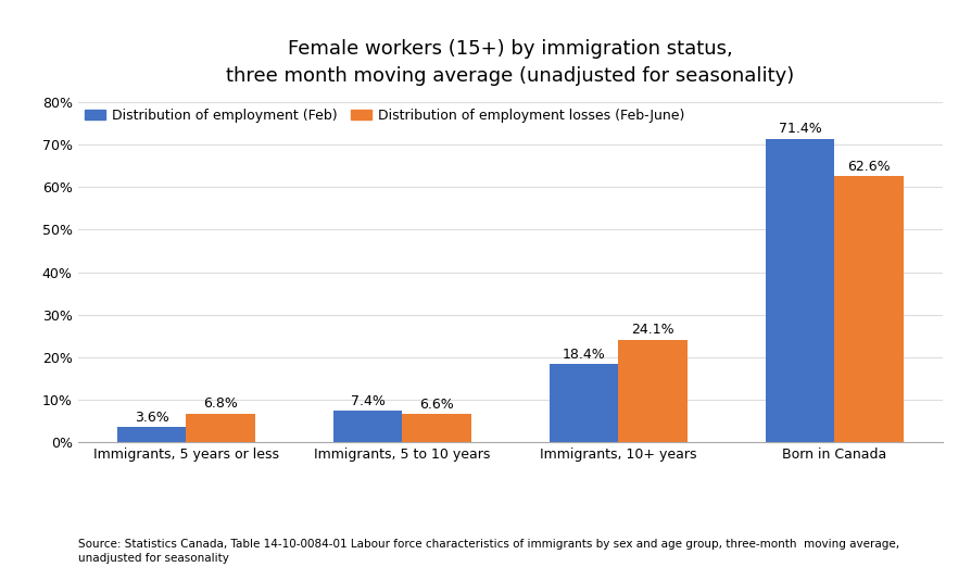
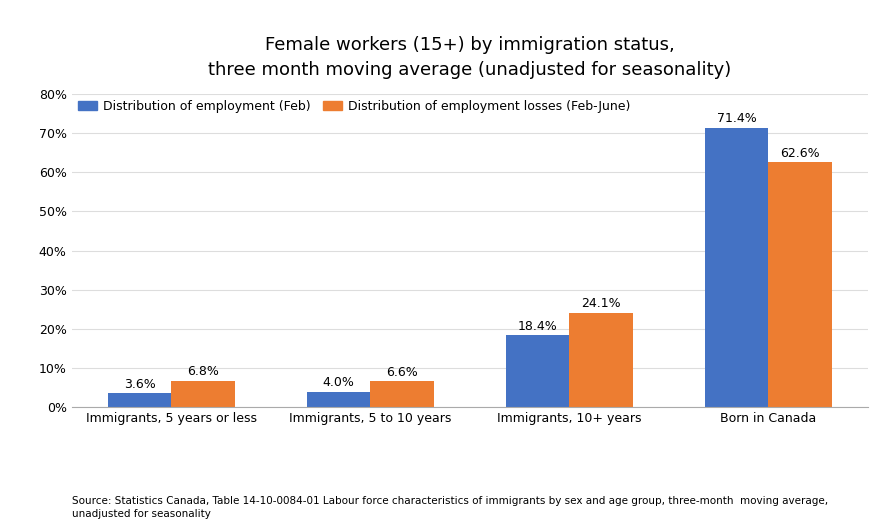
Distribution of employment (Feb)/Immigrants, 5 to 10 years: 7.4% -> 4.0%
